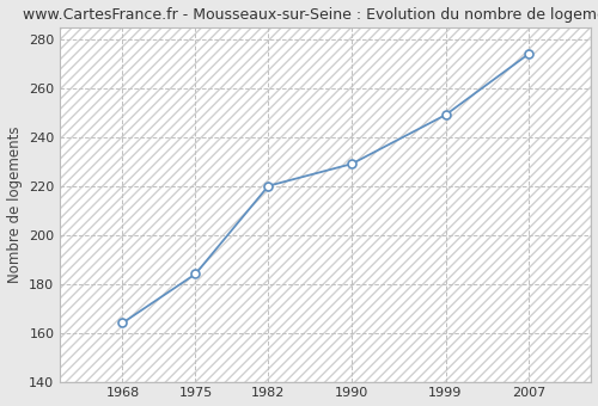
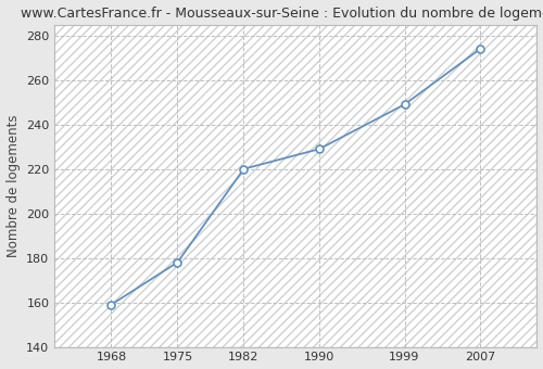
1968: 164 -> 159
1975: 184 -> 178
